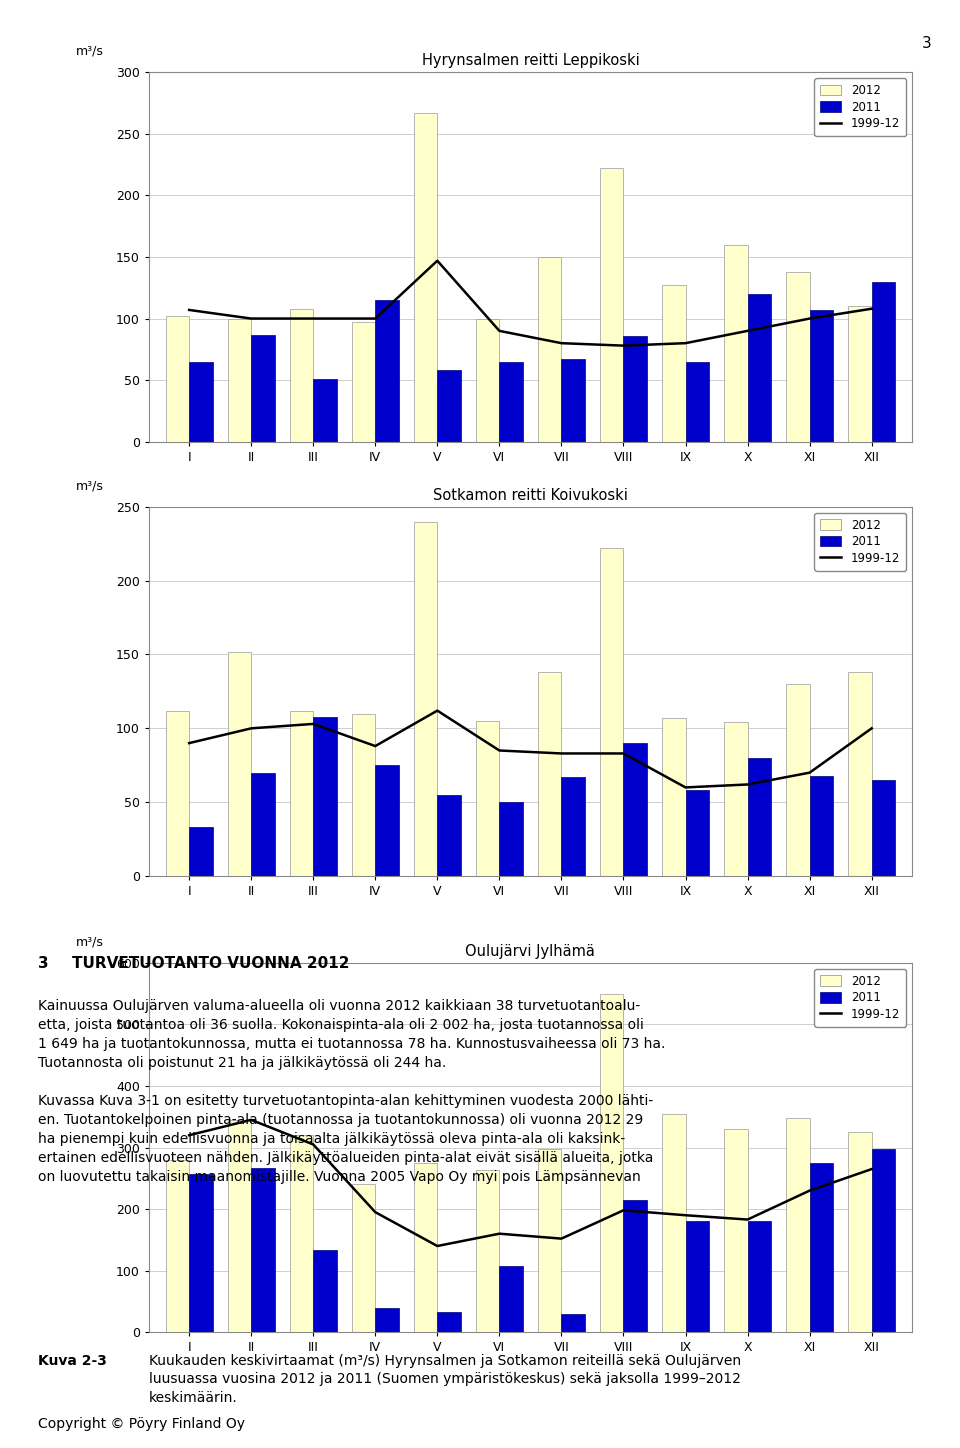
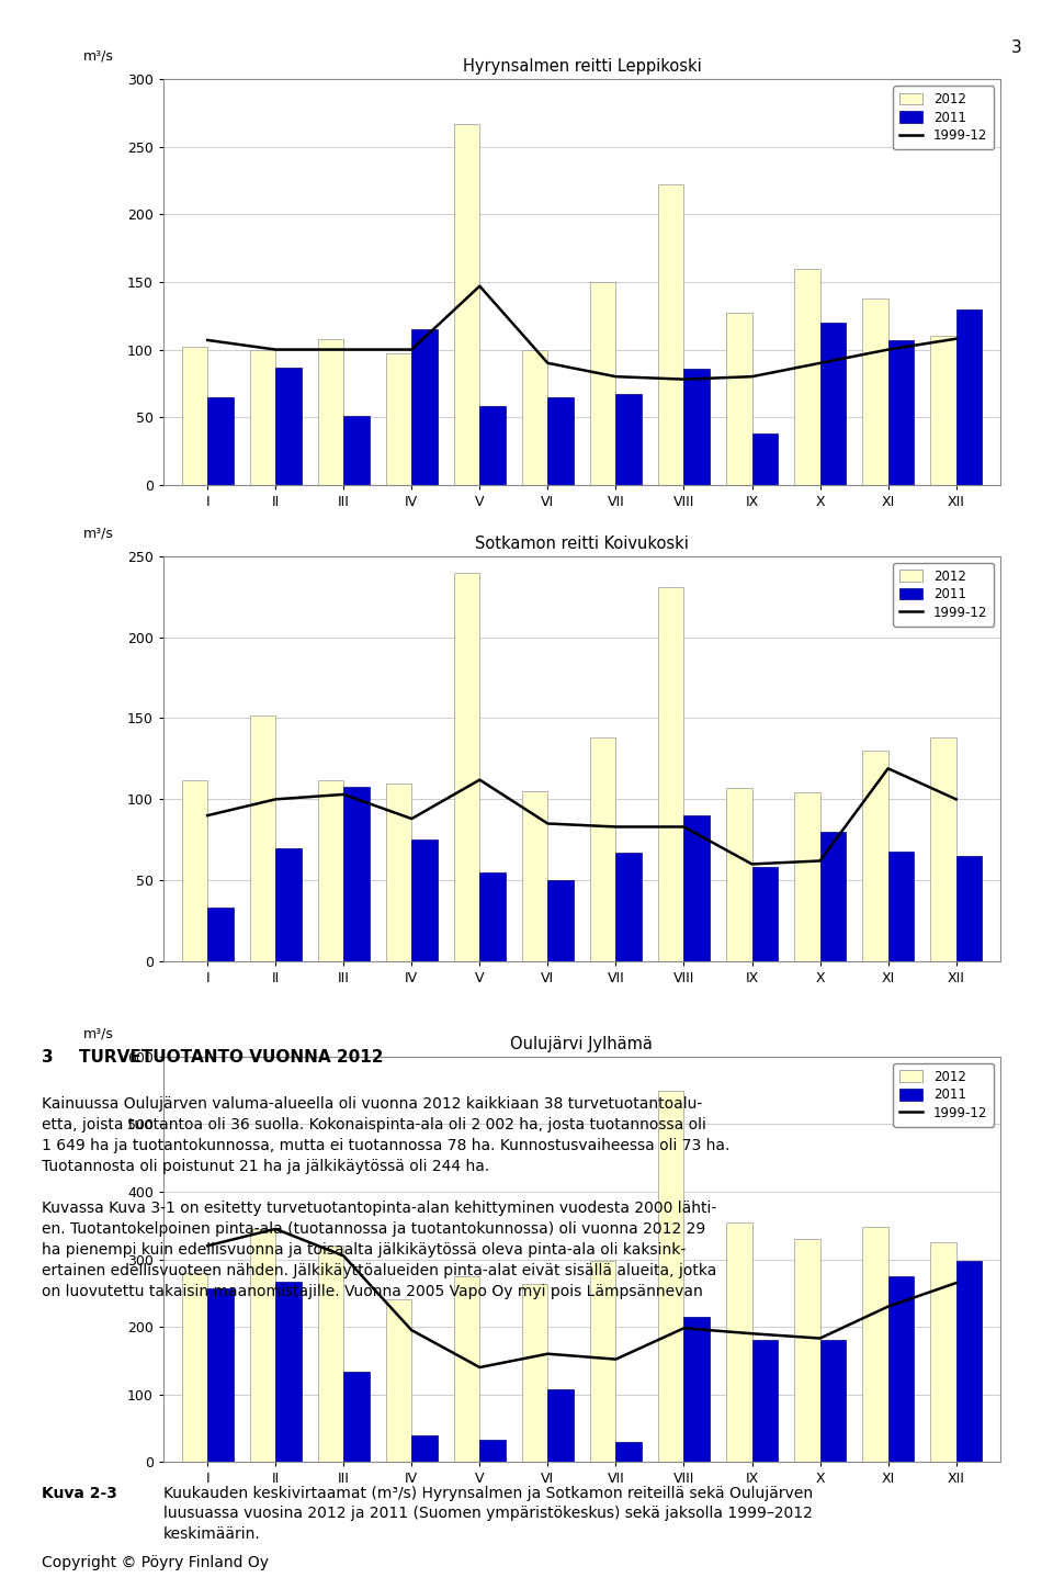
Hyrynsalmen reitti Leppikoski/2011/IX: 65 -> 38
Sotkamon reitti Koivukoski/2012/VIII: 222 -> 231
Sotkamon reitti Koivukoski/1999-12/XI: 70 -> 119
